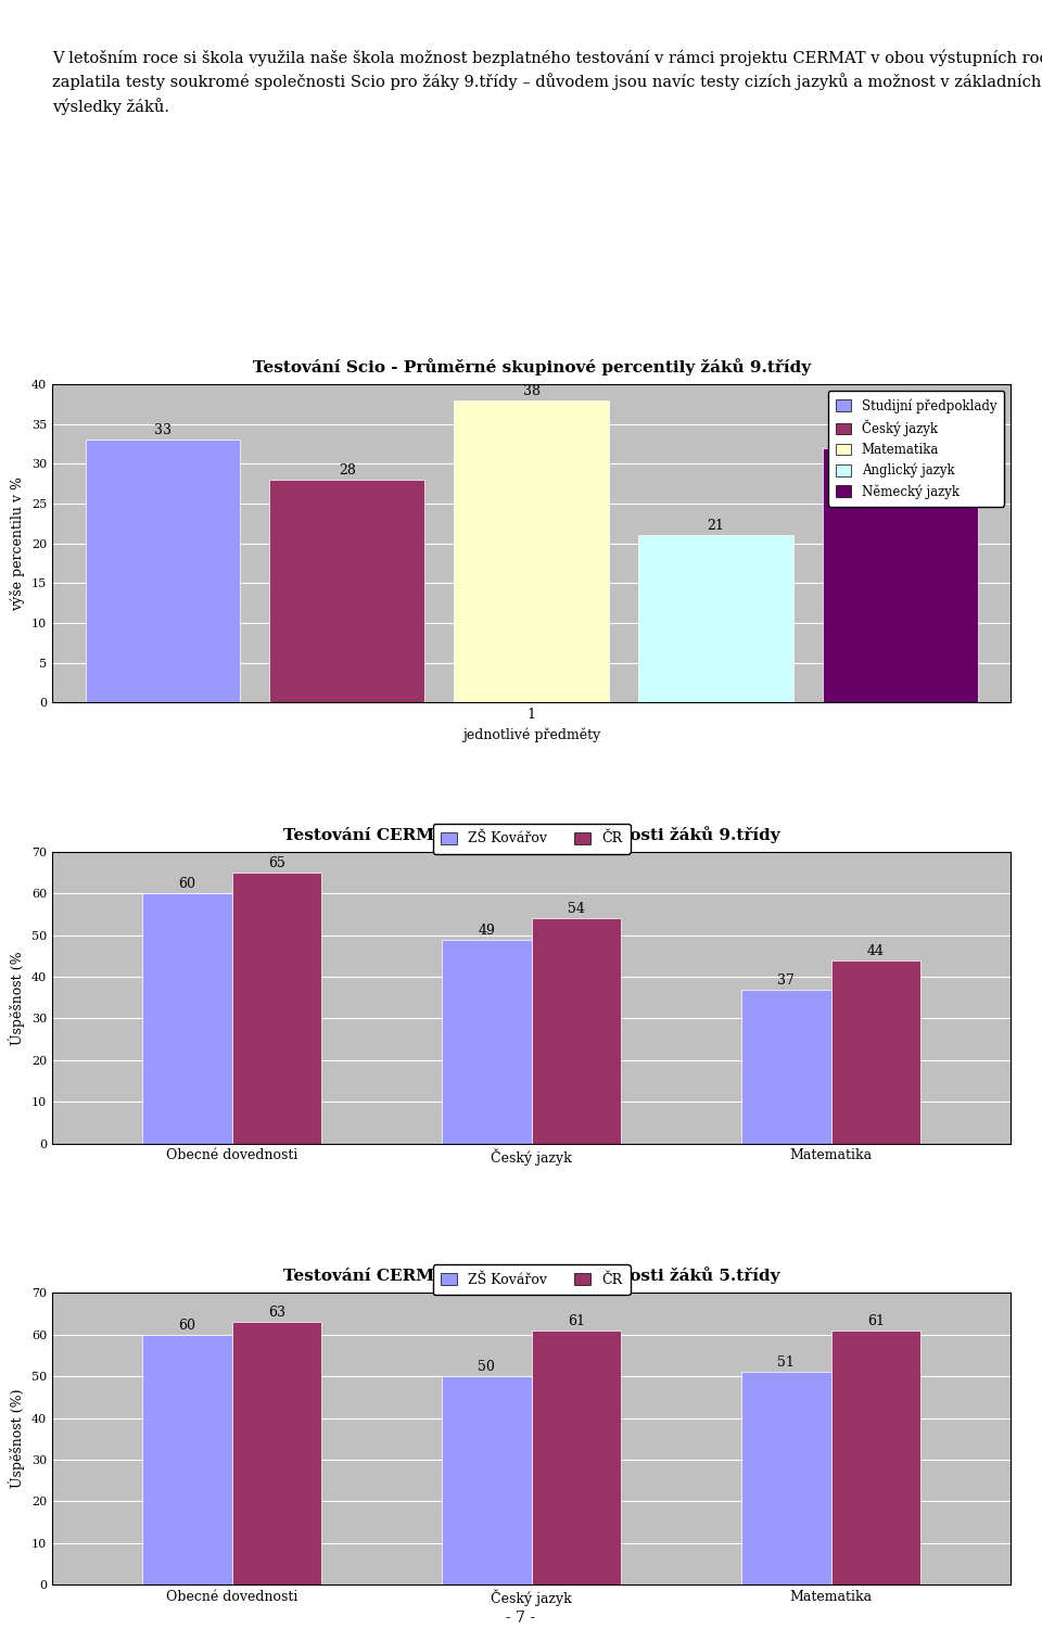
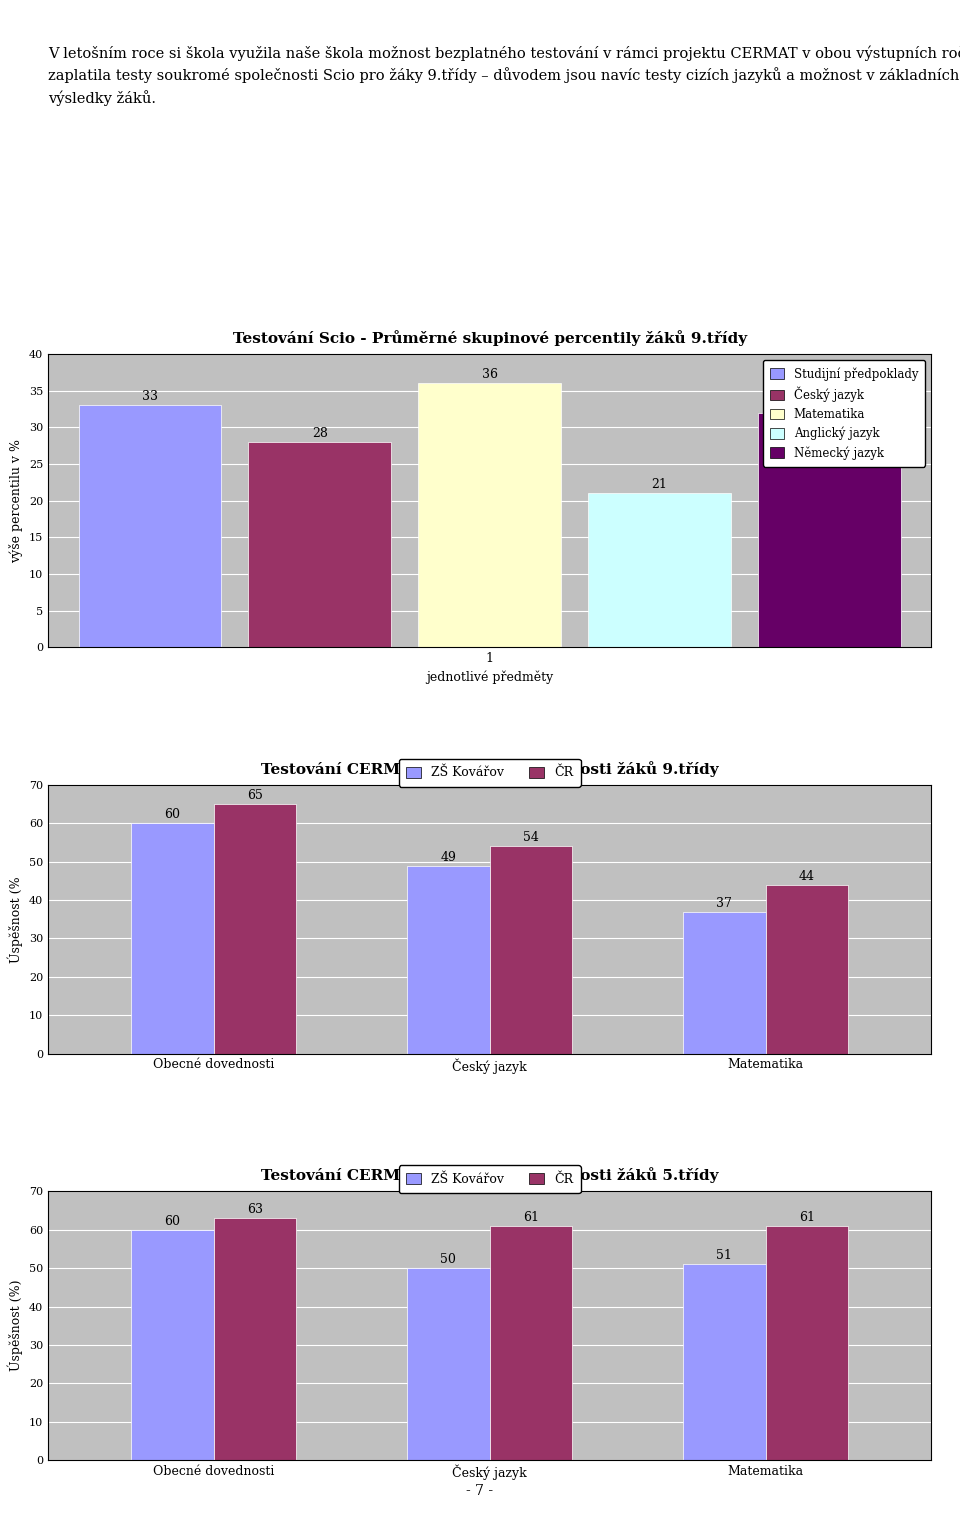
Testování Scio - Průměrné skupinové percentily žáků 9.třídy/1: 38 -> 36
